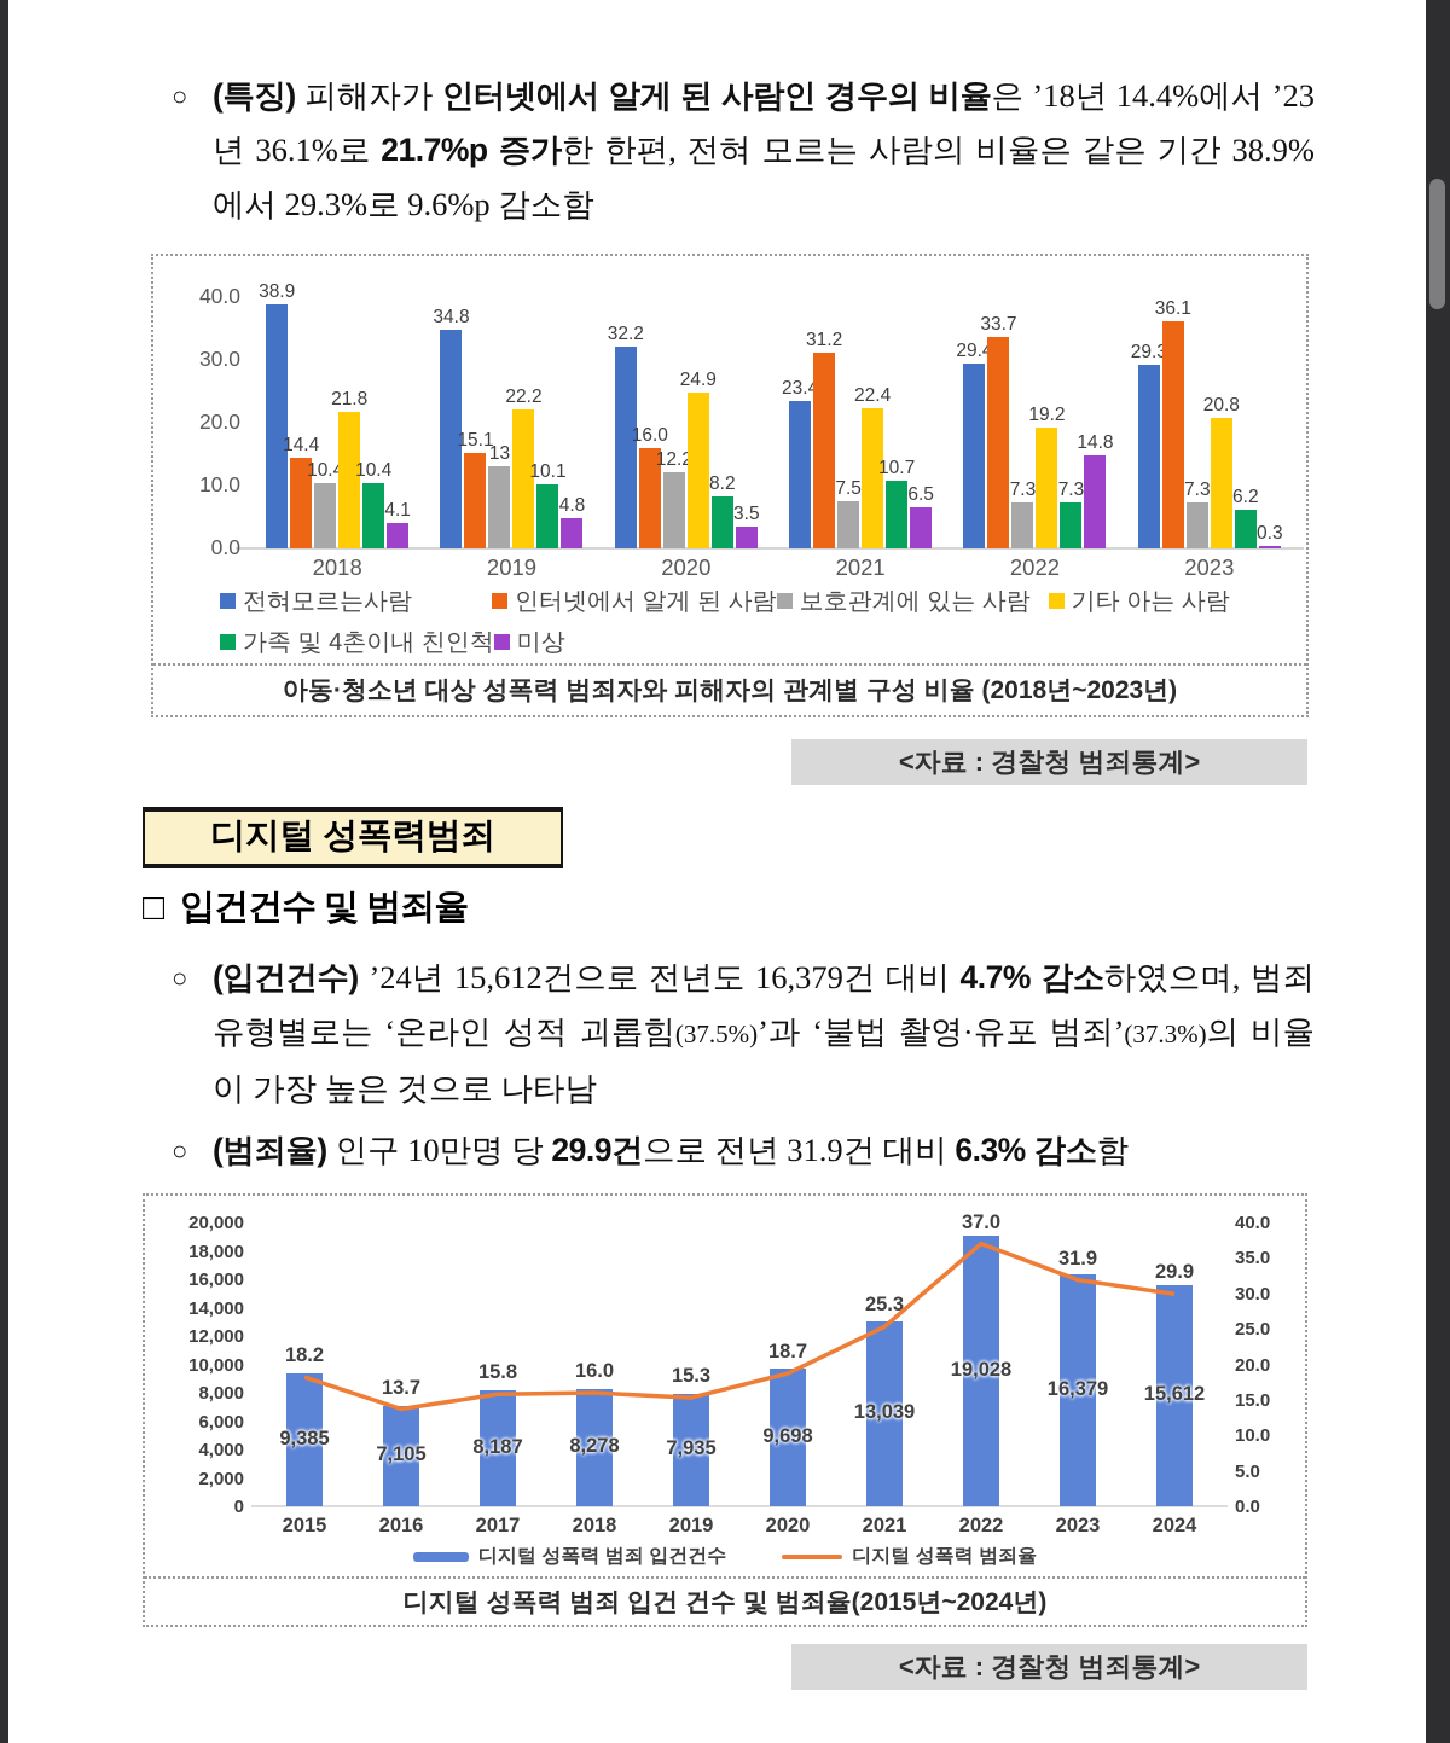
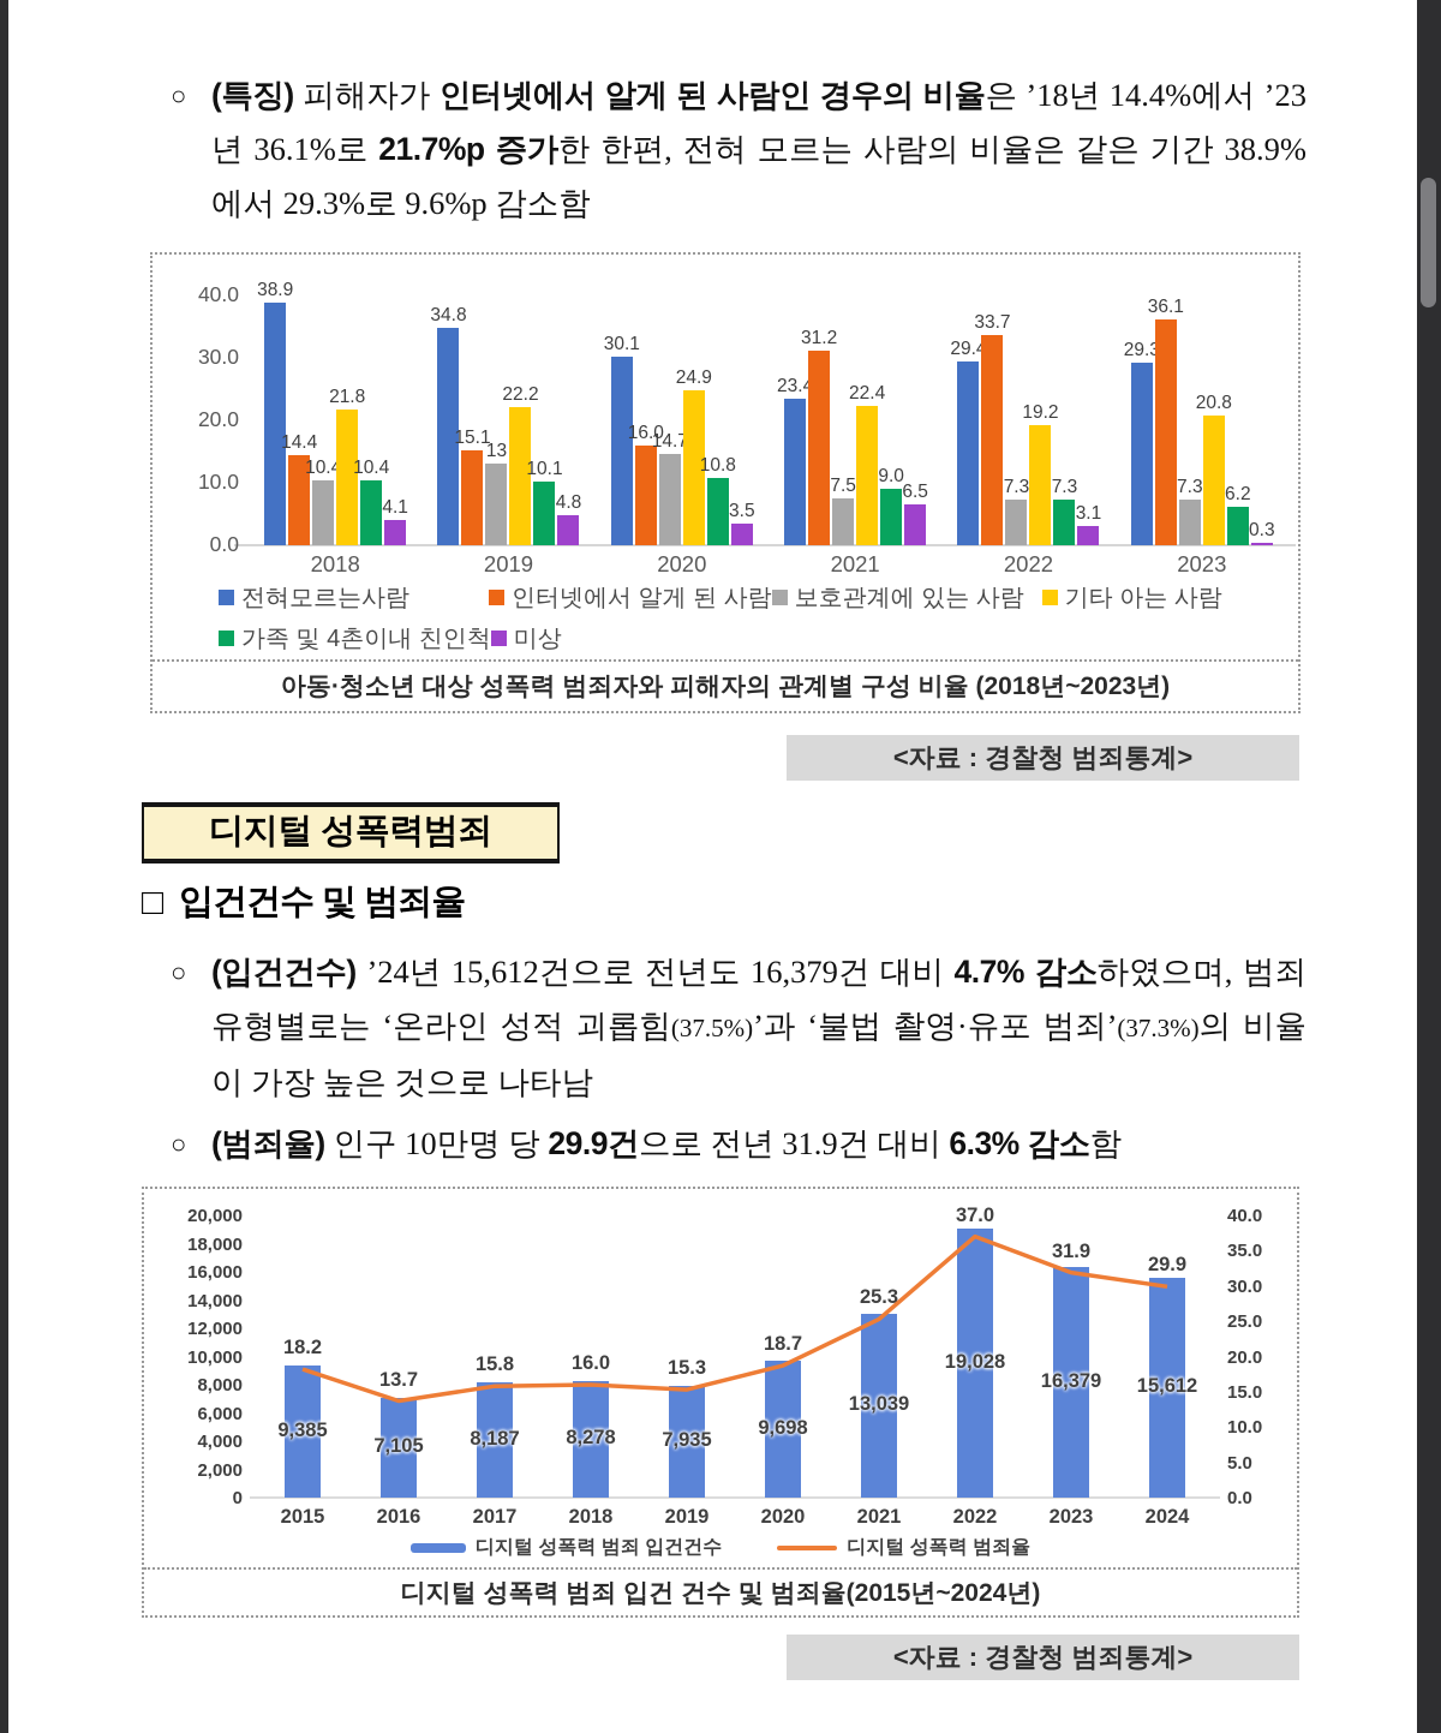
아동·청소년 대상 성폭력 범죄자와 피해자의 관계별 구성 비율 (2018년~2023년)/전혀모르는사람/2020: 32.2 -> 30.1
아동·청소년 대상 성폭력 범죄자와 피해자의 관계별 구성 비율 (2018년~2023년)/보호관계에 있는 사람/2020: 12.2 -> 14.7
아동·청소년 대상 성폭력 범죄자와 피해자의 관계별 구성 비율 (2018년~2023년)/가족 및 4촌이내 친인척/2020: 8.2 -> 10.8
아동·청소년 대상 성폭력 범죄자와 피해자의 관계별 구성 비율 (2018년~2023년)/가족 및 4촌이내 친인척/2021: 10.7 -> 9.0
아동·청소년 대상 성폭력 범죄자와 피해자의 관계별 구성 비율 (2018년~2023년)/미상/2022: 14.8 -> 3.1
